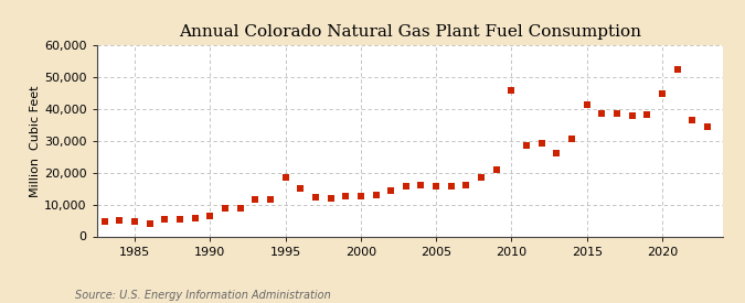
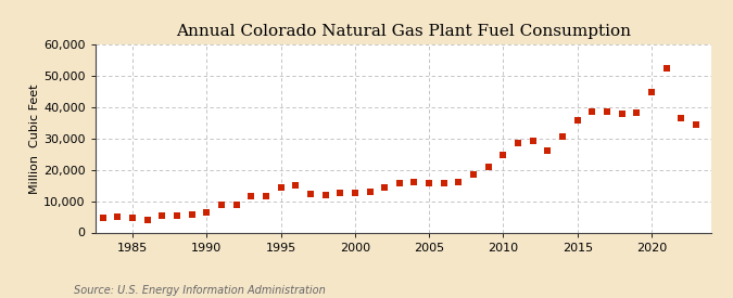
1995: 18,500 -> 14,200
2010: 46,000 -> 24,900
2015: 41,500 -> 35,700
